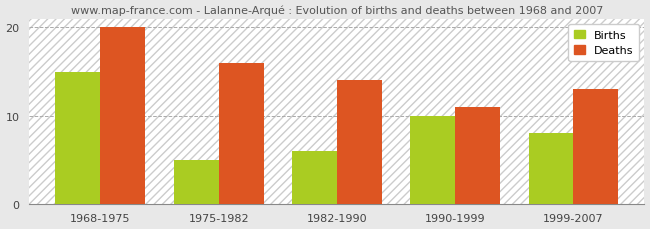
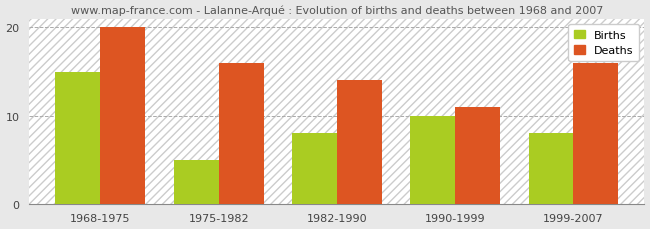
Births/1982-1990: 6 -> 8
Deaths/1999-2007: 13 -> 16
